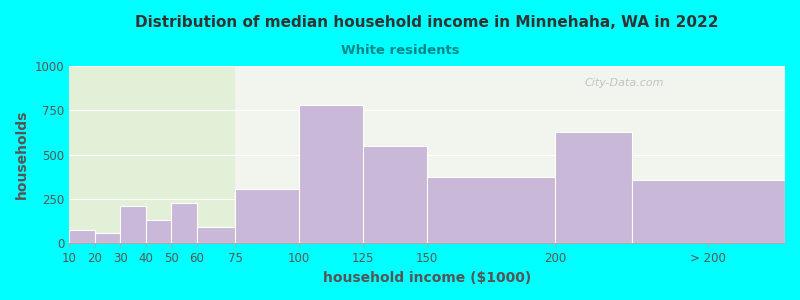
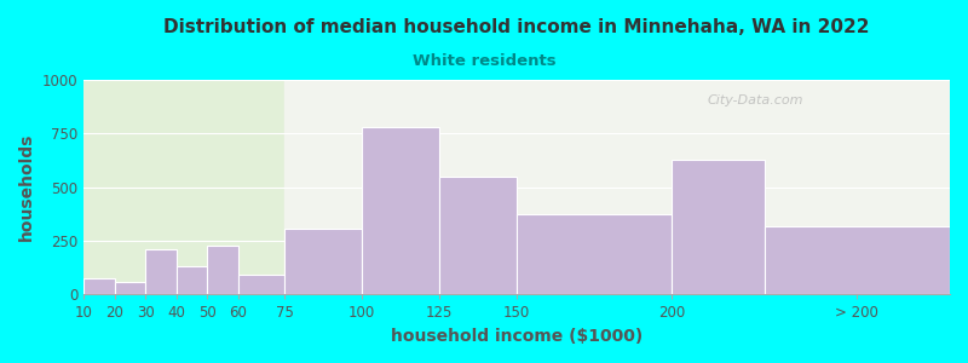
> 200: 360 -> 320
